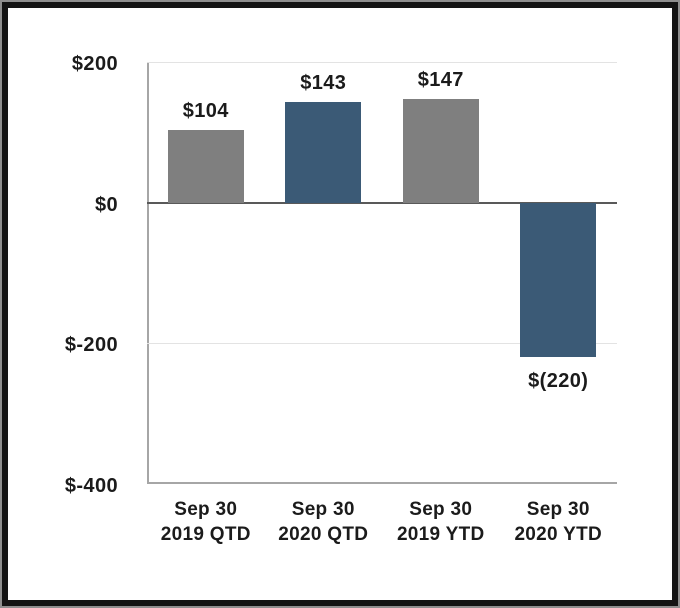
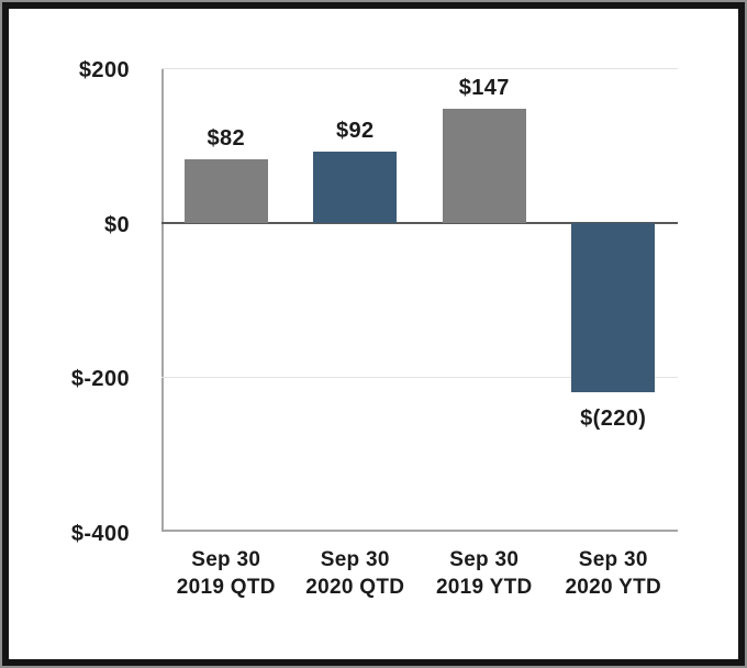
Sep 30 2019 QTD: $104 -> $82
Sep 30 2020 QTD: $143 -> $92
